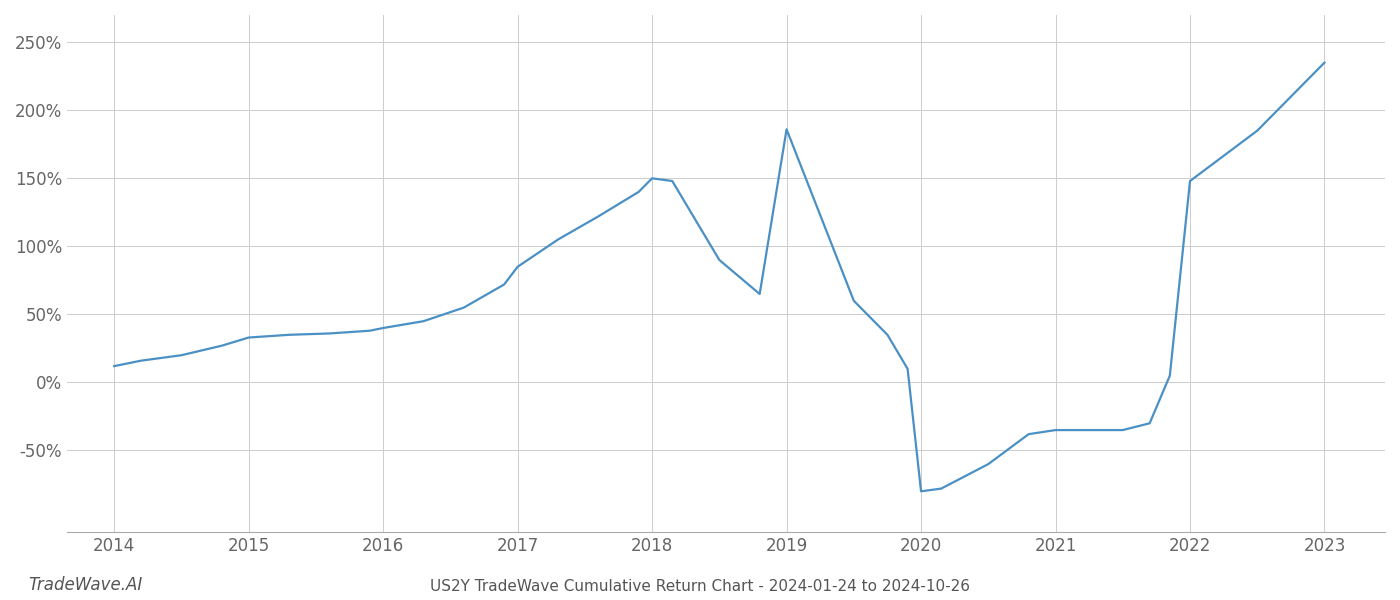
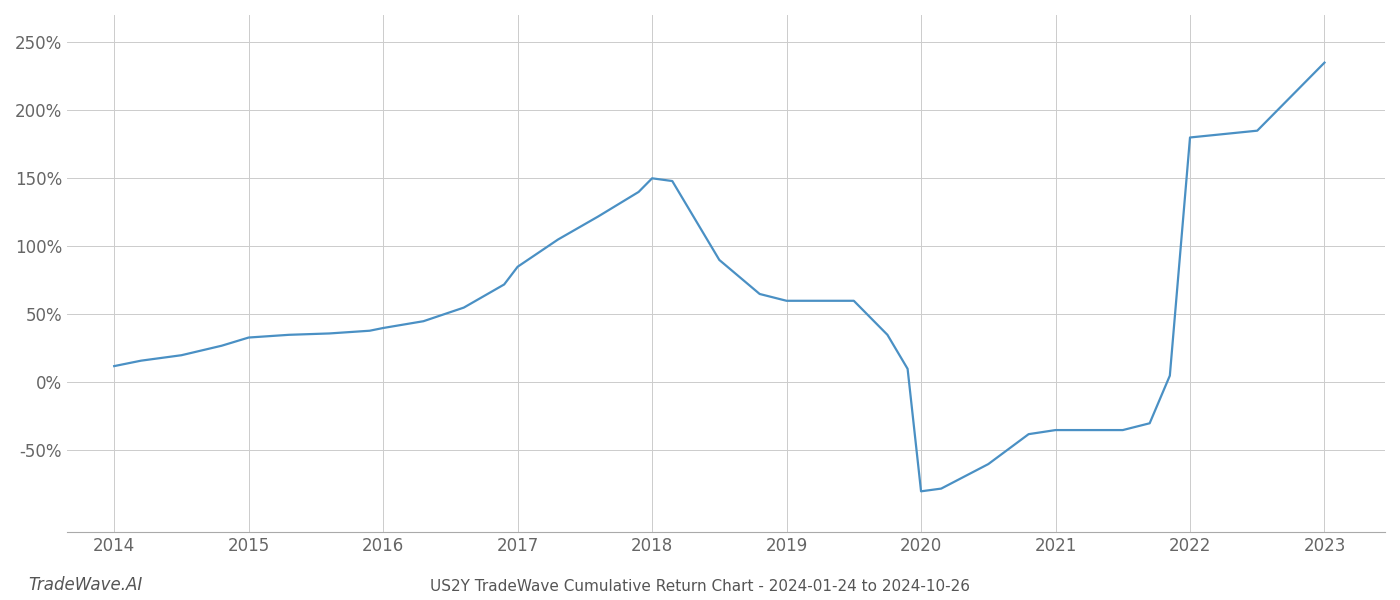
2019: 186% -> 60%
2022: 148% -> 180%
